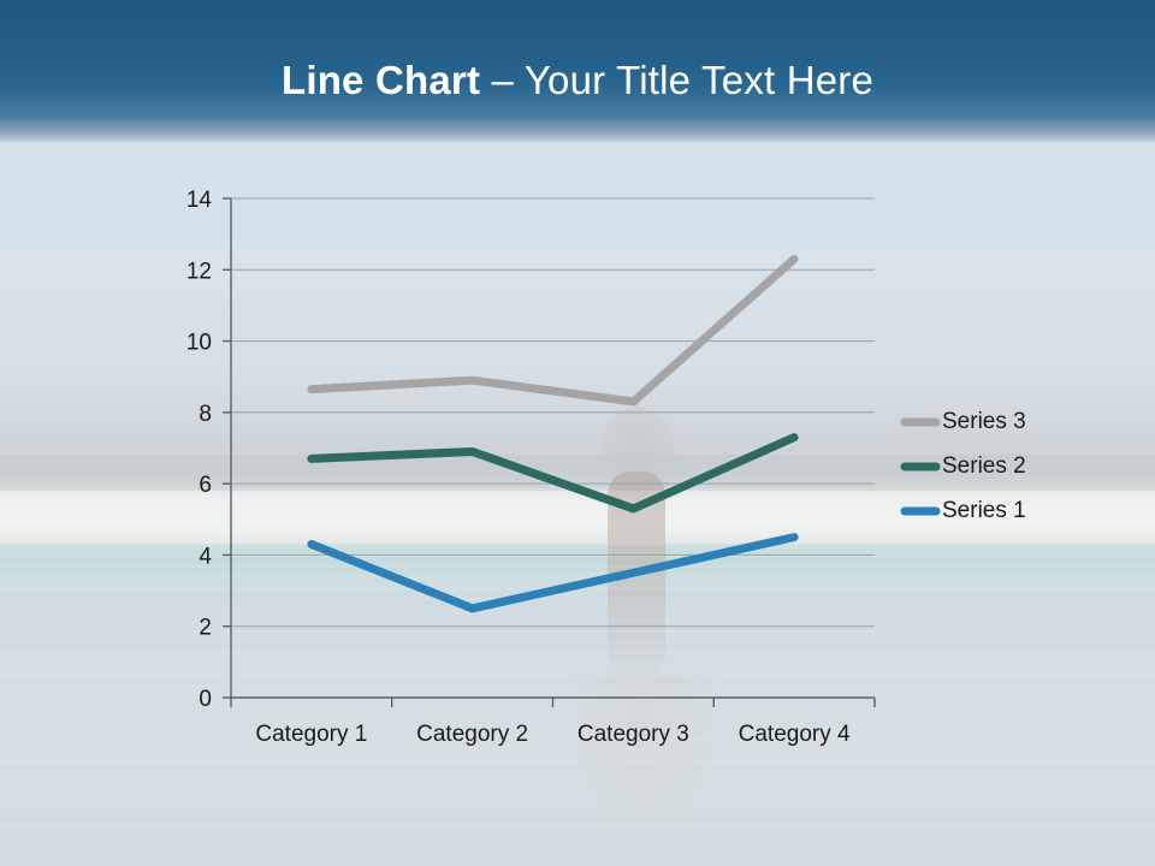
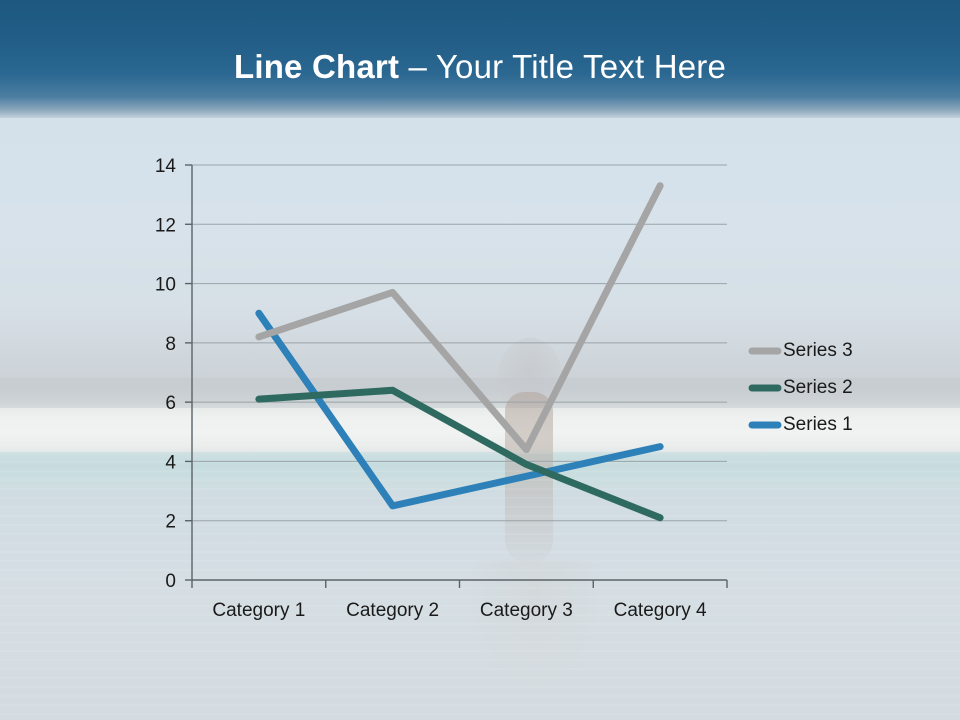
Series 1/Category 1: 4.3 -> 9.0
Series 2/Category 1: 6.7 -> 6.1
Series 3/Category 1: 8.7 -> 8.2
Series 2/Category 2: 6.9 -> 6.4
Series 3/Category 2: 8.9 -> 9.7
Series 2/Category 3: 5.3 -> 3.9
Series 3/Category 3: 8.3 -> 4.4
Series 2/Category 4: 7.3 -> 2.1
Series 3/Category 4: 12.3 -> 13.3
